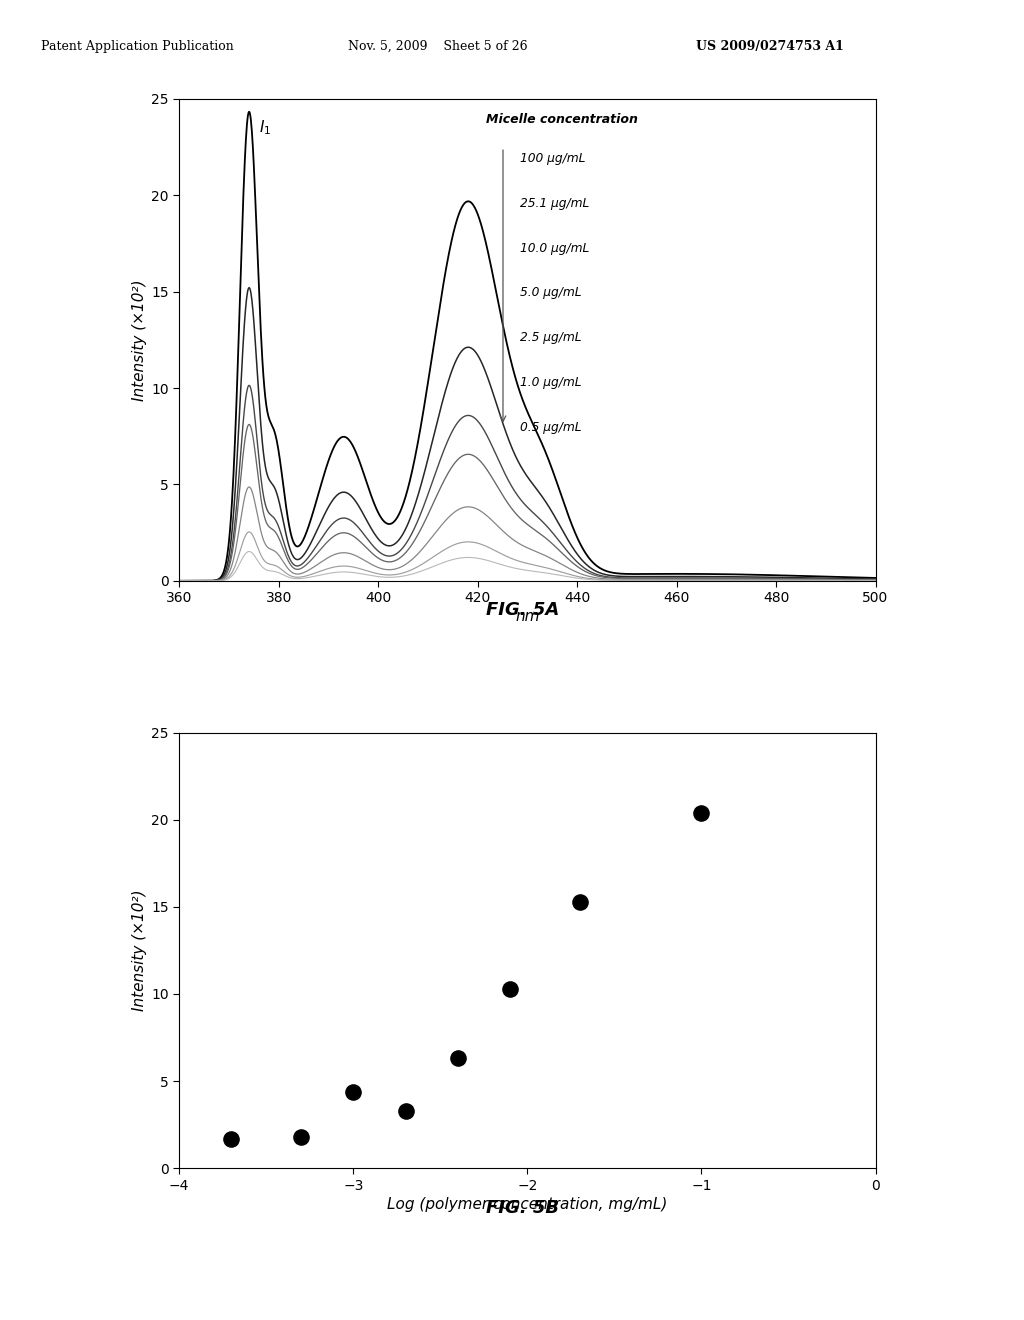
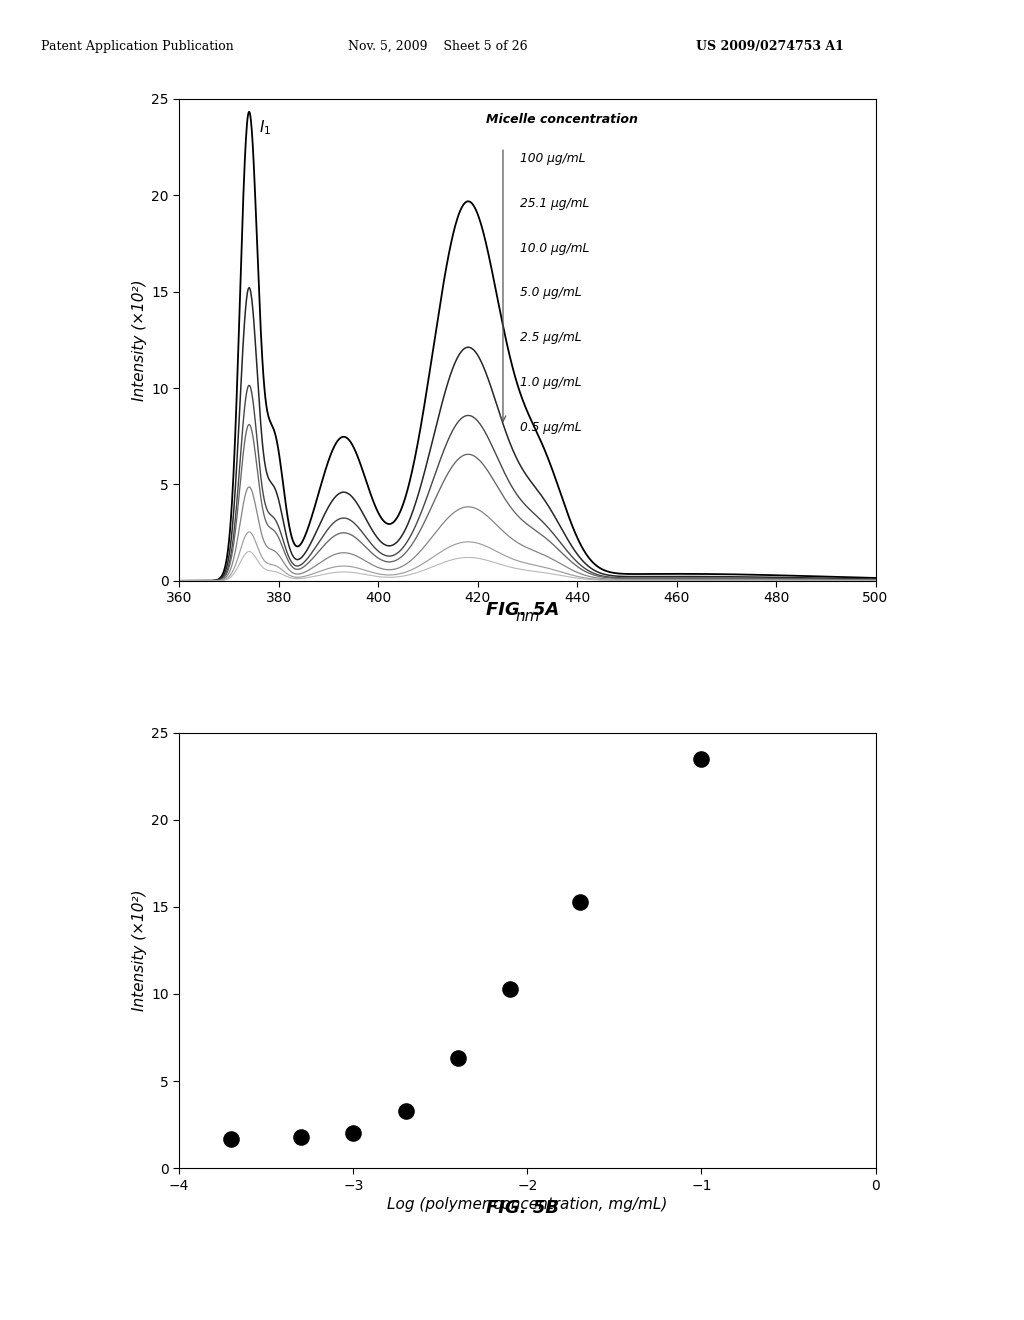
−3: 4.4 -> 2.0
−1: 20.4 -> 23.5
